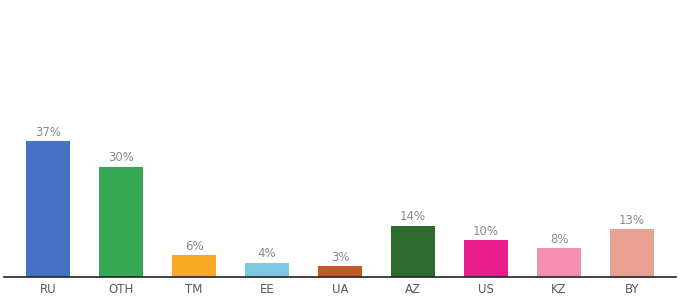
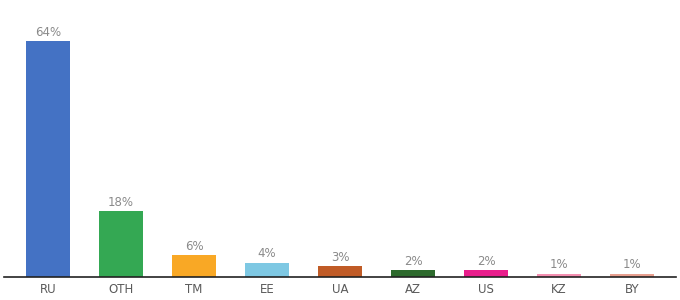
RU: 37% -> 64%
OTH: 30% -> 18%
AZ: 14% -> 2%
US: 10% -> 2%
KZ: 8% -> 1%
BY: 13% -> 1%
